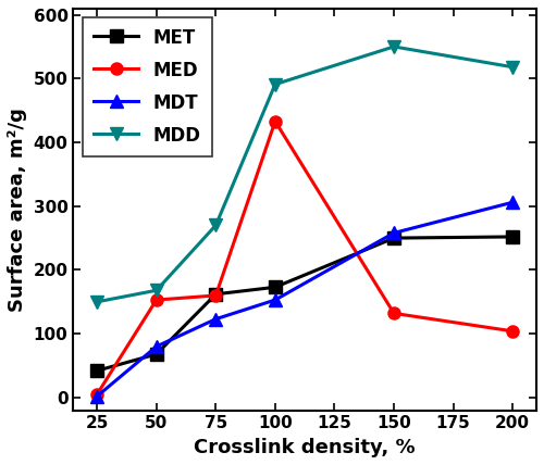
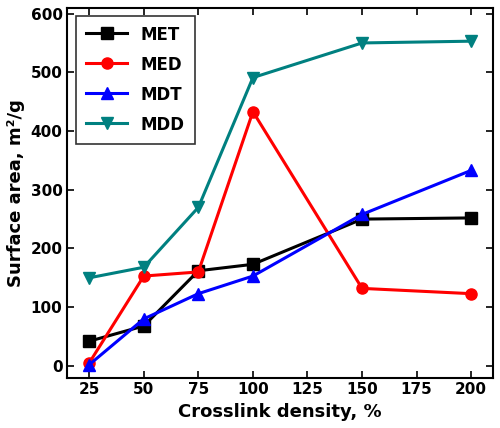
MED/200: 104 -> 123
MDT/200: 306 -> 333
MDD/200: 518 -> 553
